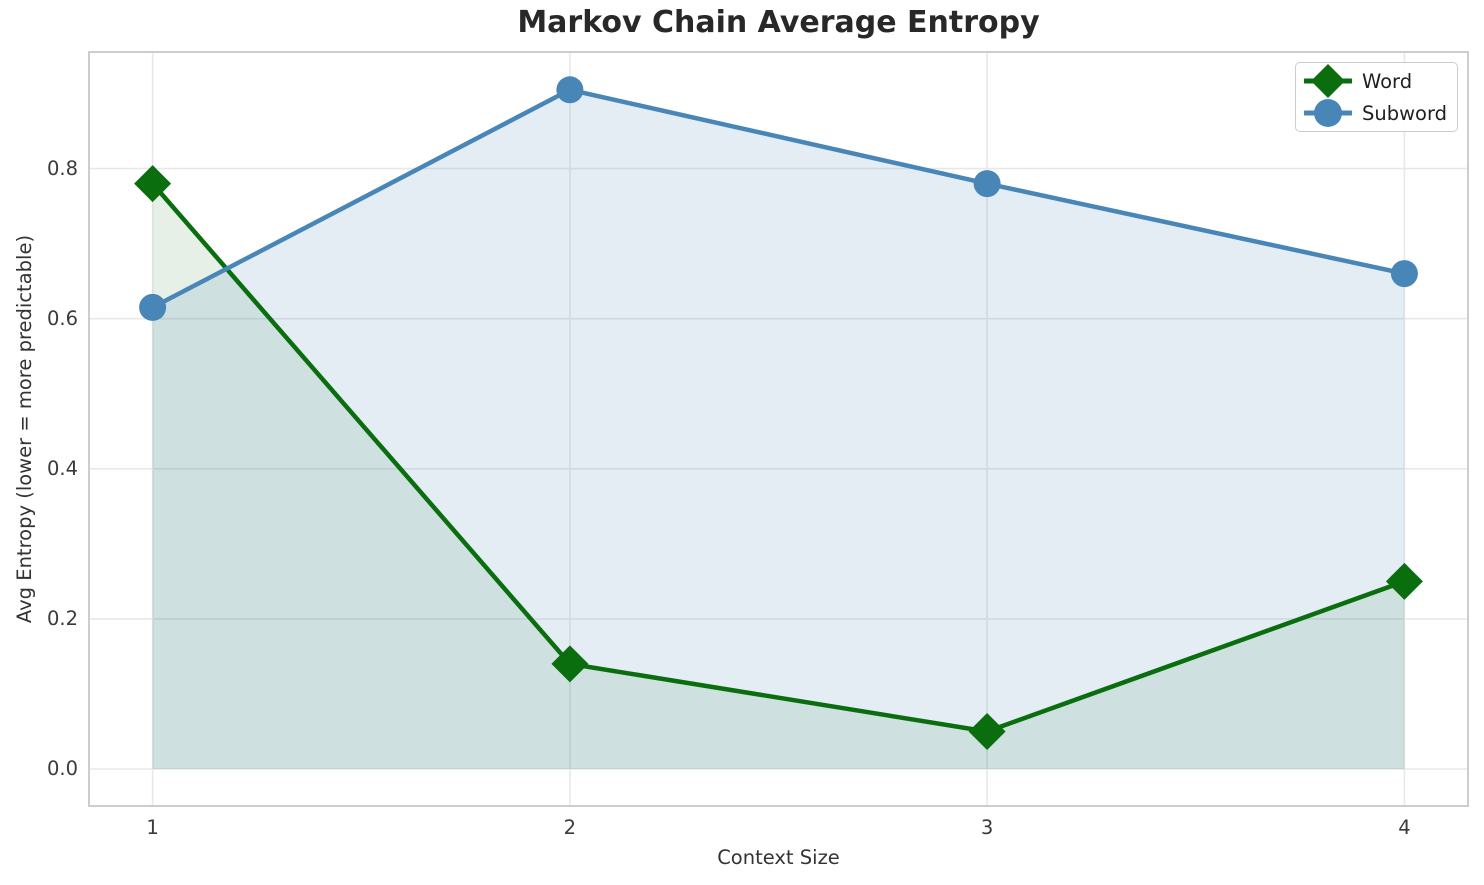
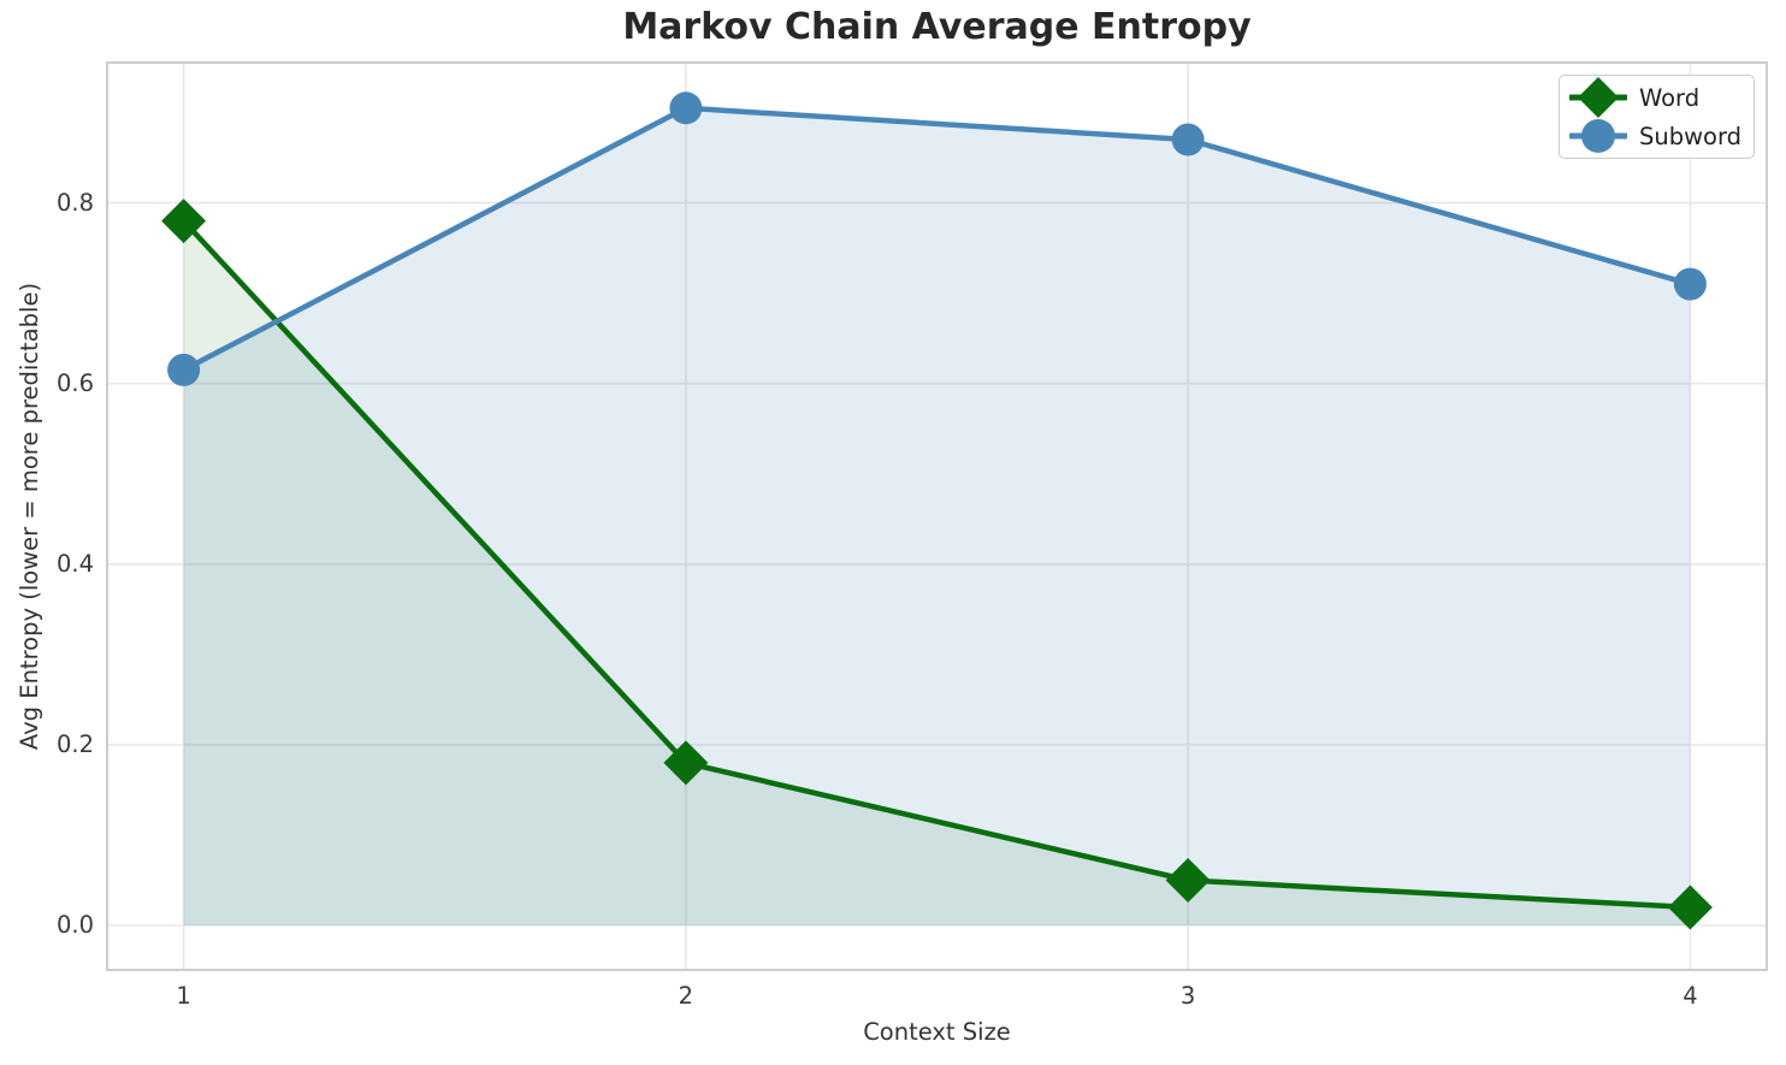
Word/2: 0.14 -> 0.18
Subword/3: 0.78 -> 0.87
Word/4: 0.25 -> 0.02
Subword/4: 0.66 -> 0.71
